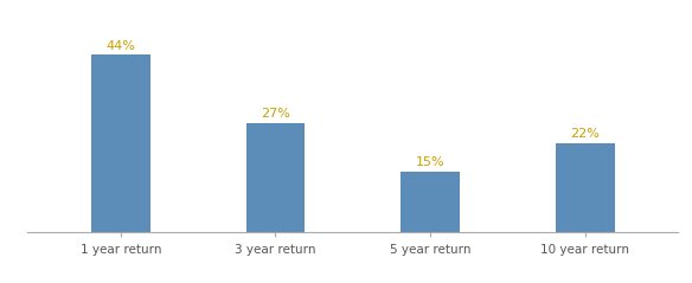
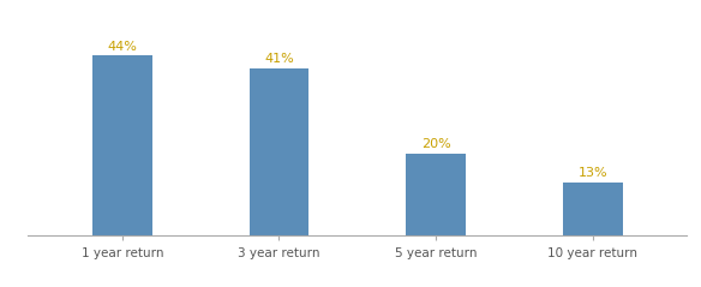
3 year return: 27% -> 41%
5 year return: 15% -> 20%
10 year return: 22% -> 13%
